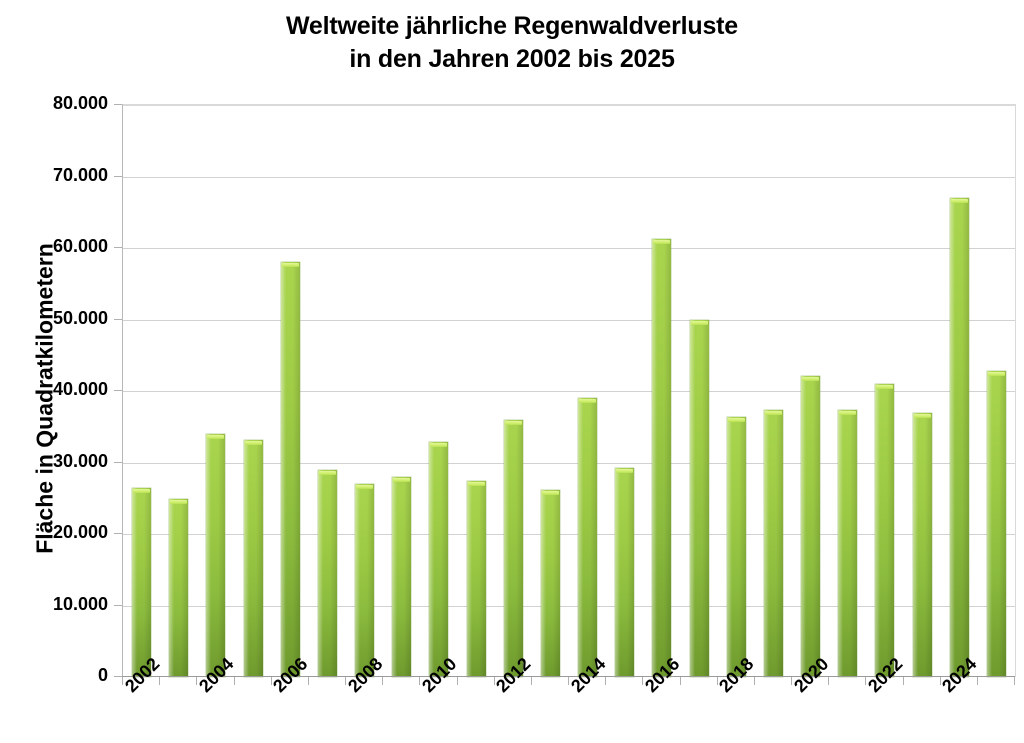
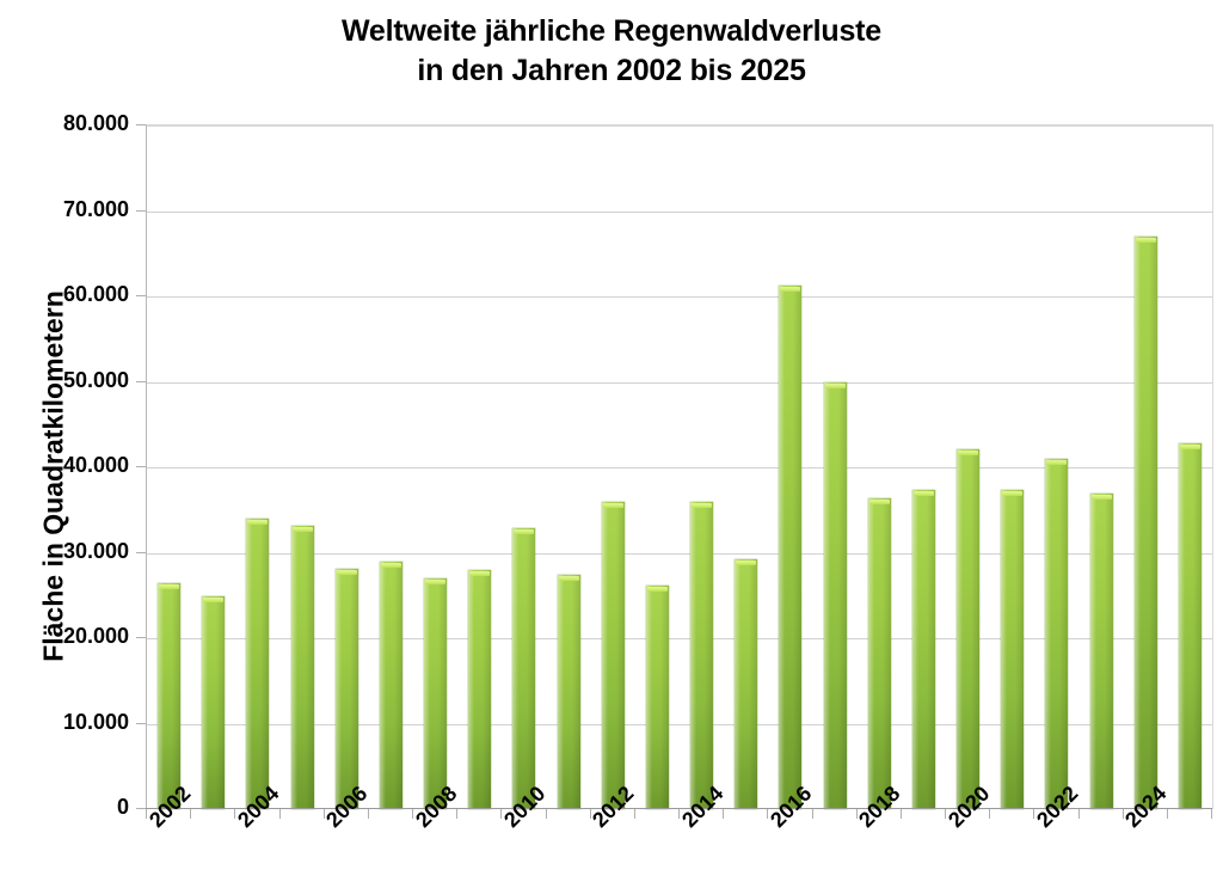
2006: 58000 -> 28000
2014: 39000 -> 36000
